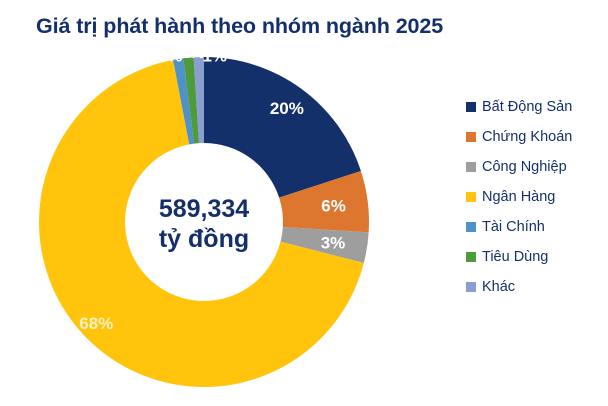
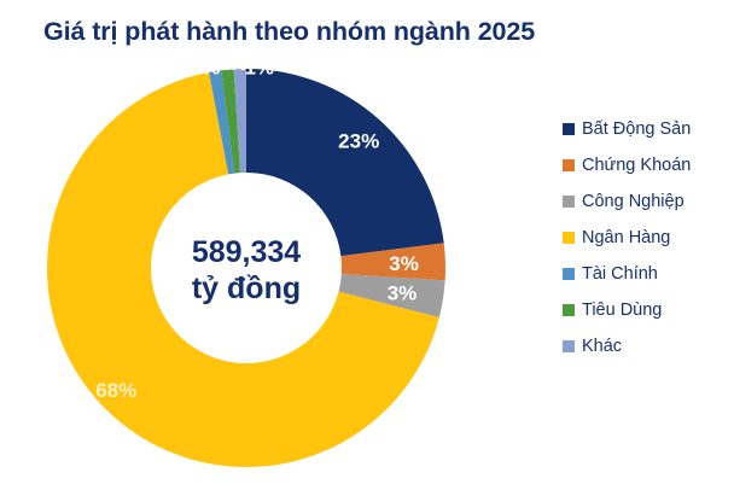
Bất Động Sản: 20% -> 23%
Chứng Khoán: 6% -> 3%
